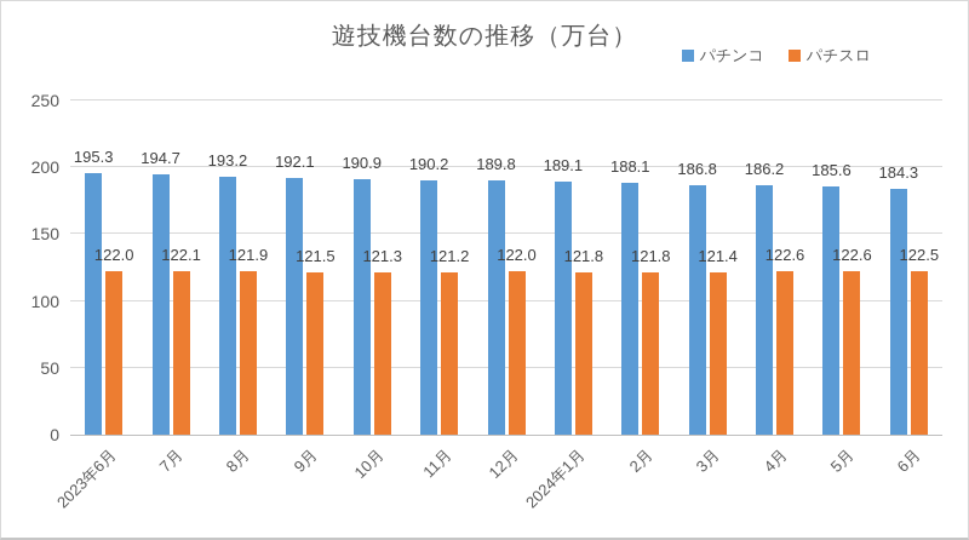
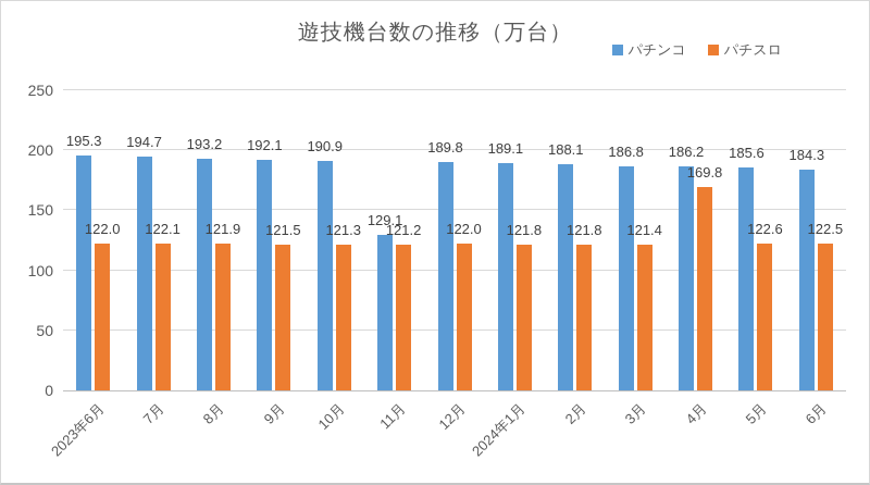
パチンコ/11月: 190.2 -> 129.1
パチスロ/4月: 122.6 -> 169.8
